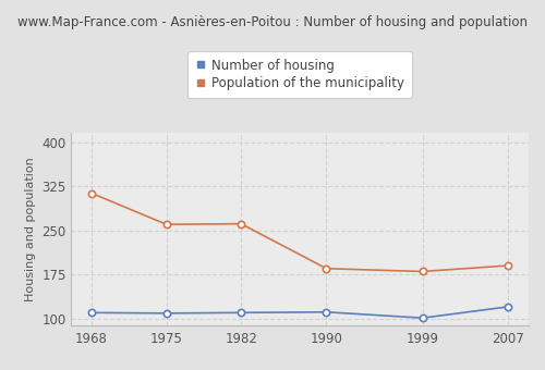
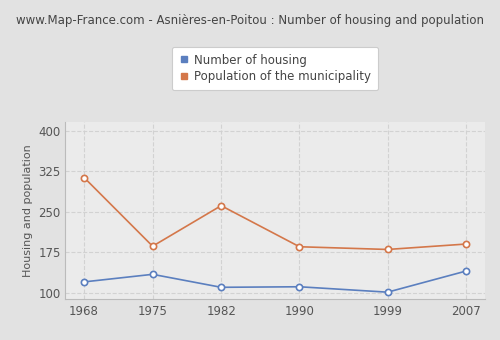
Number of housing/1968: 110 -> 120
Number of housing/1975: 109 -> 134
Population of the municipality/1975: 260 -> 186
Number of housing/2007: 120 -> 140
